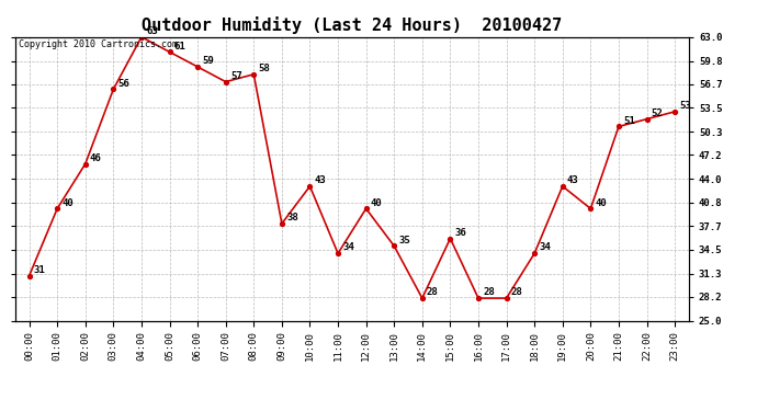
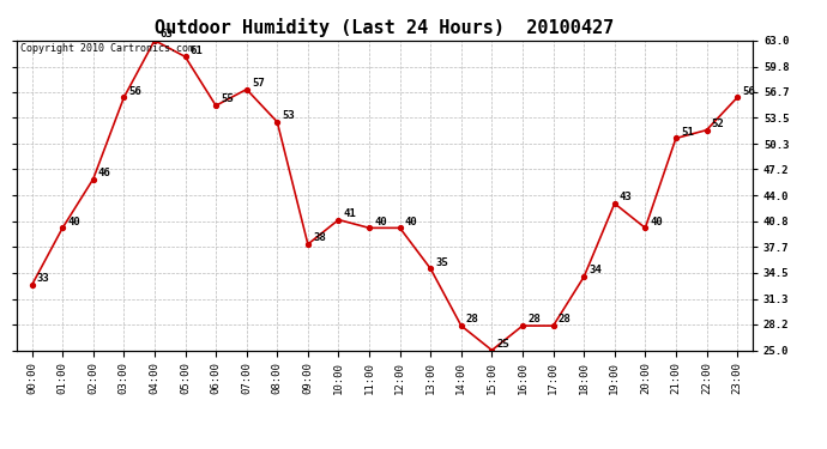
00:00: 31 -> 33
06:00: 59 -> 55
08:00: 58 -> 53
10:00: 43 -> 41
11:00: 34 -> 40
15:00: 36 -> 25
23:00: 53 -> 56
